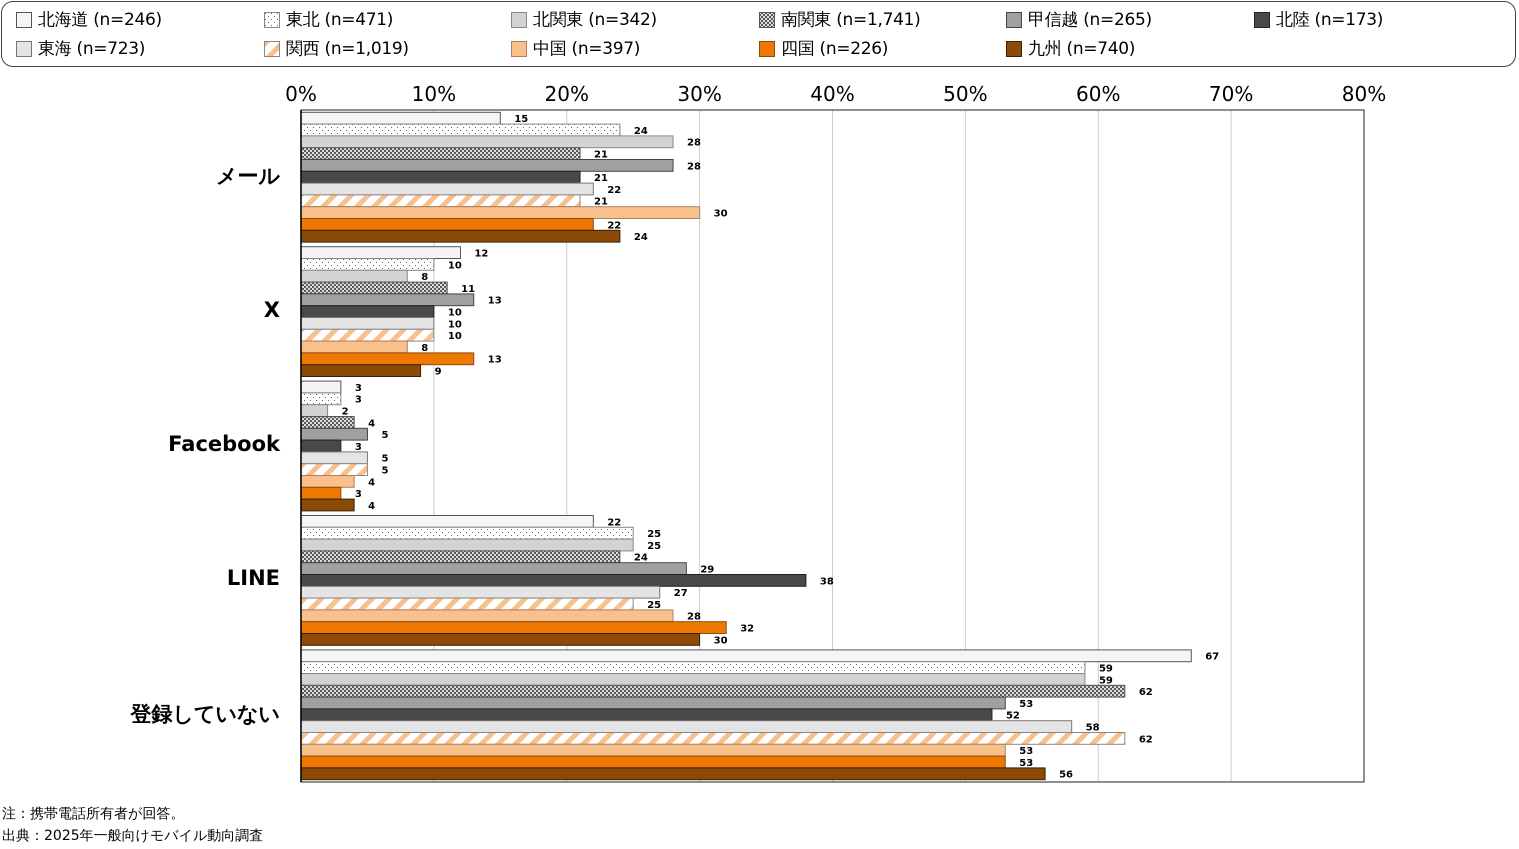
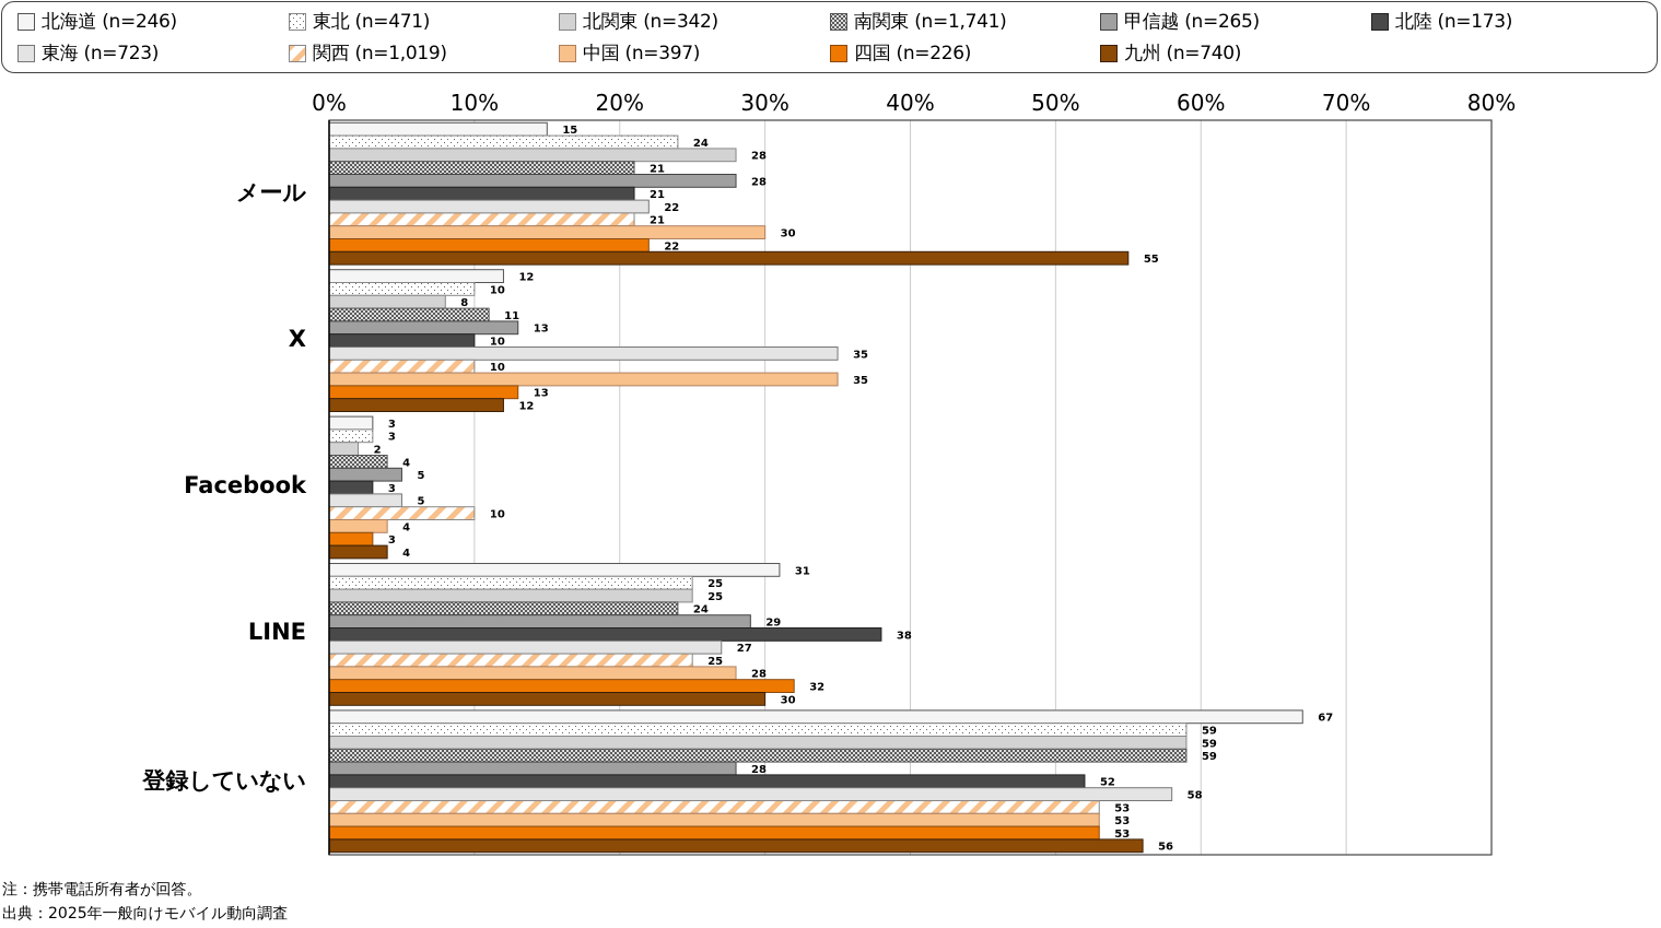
九州 (n=740)/メール: 24 -> 55
東海 (n=723)/X: 10 -> 35
中国 (n=397)/X: 8 -> 35
九州 (n=740)/X: 9 -> 12
関西 (n=1,019)/Facebook: 5 -> 10
北海道 (n=246)/LINE: 22 -> 31
南関東 (n=1,741)/登録していない: 62 -> 59
甲信越 (n=265)/登録していない: 53 -> 28
関西 (n=1,019)/登録していない: 62 -> 53
